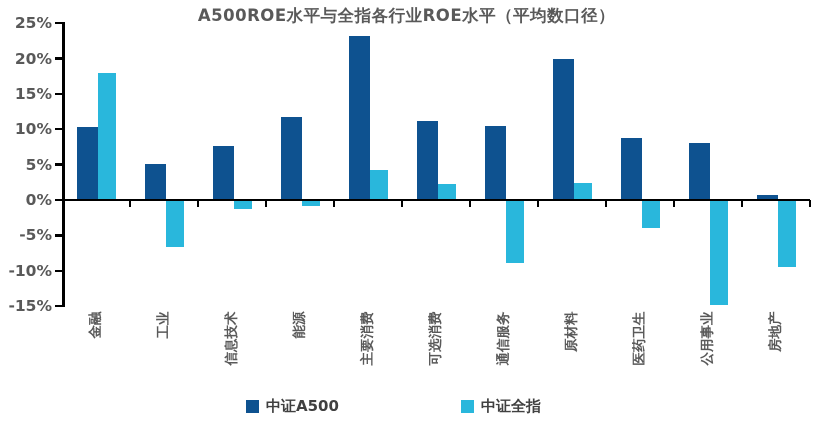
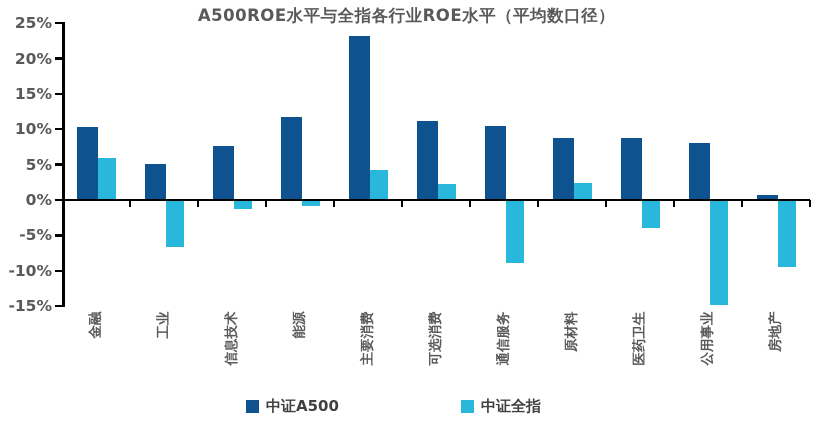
中证全指/金融: 18% -> 6%
中证A500/原材料: 20% -> 9%
